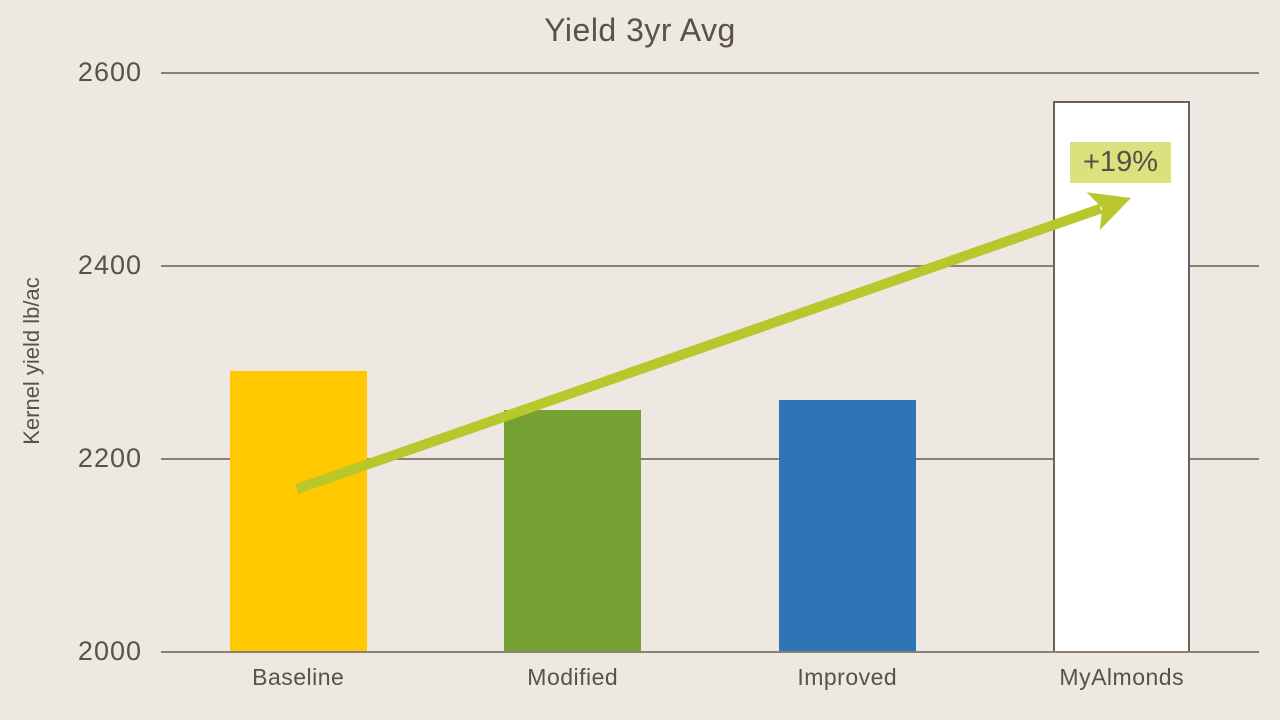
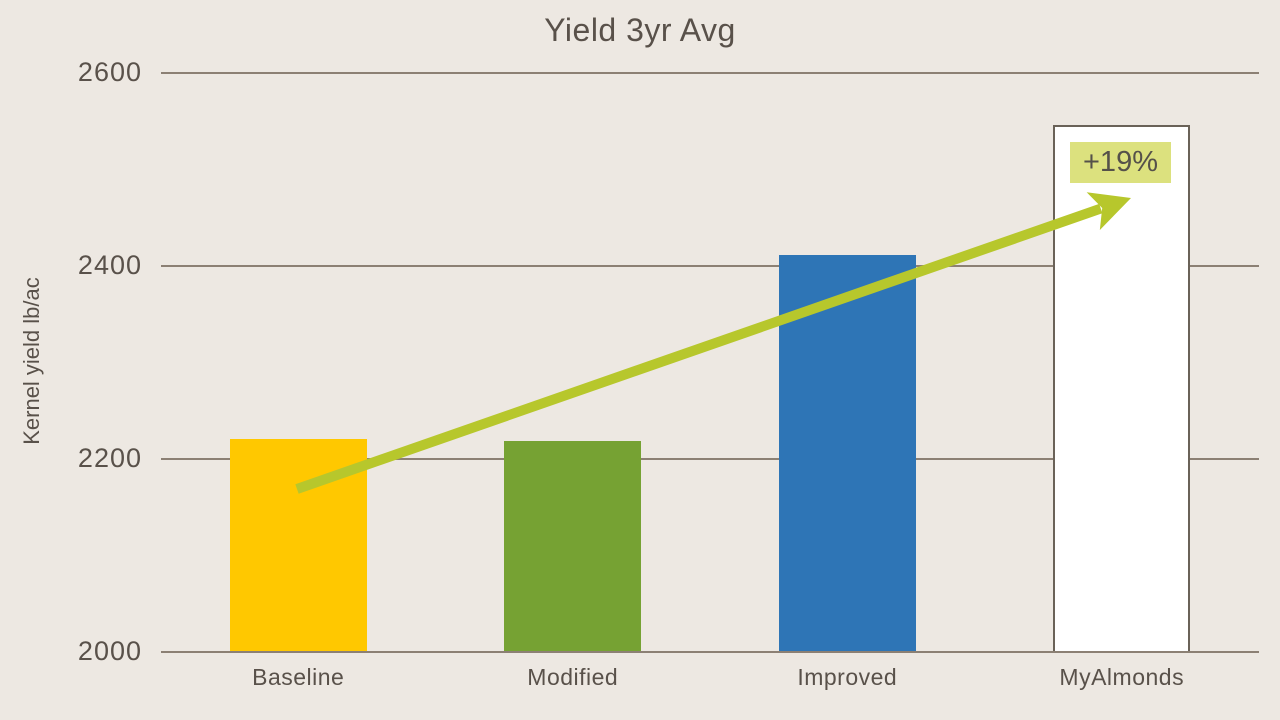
Baseline: 2290 -> 2220
Modified: 2250 -> 2220
Improved: 2260 -> 2410
MyAlmonds: 2570 -> 2540
